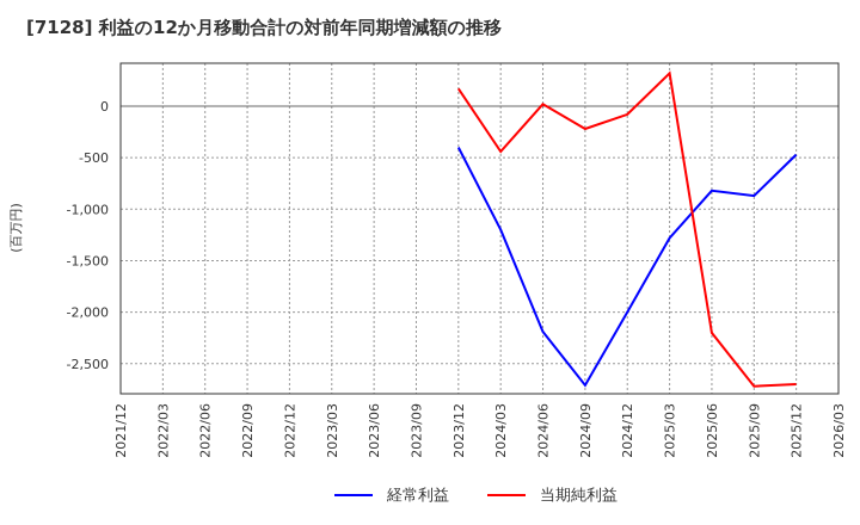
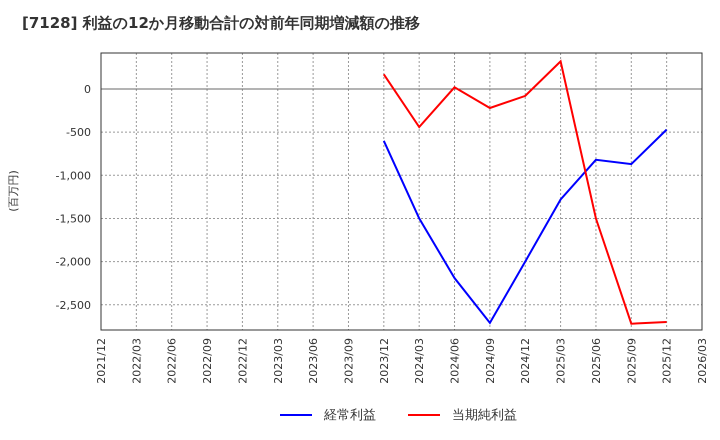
経常利益/2023/12: -400 -> -600
経常利益/2024/03: -1200 -> -1500
当期純利益/2025/06: -2200 -> -1500
